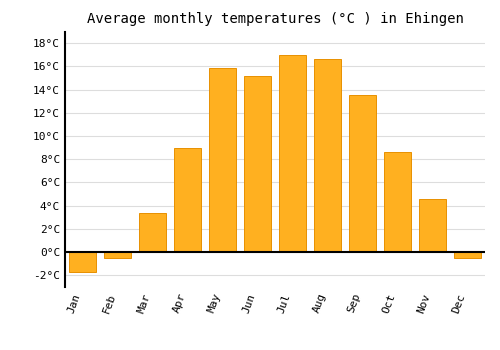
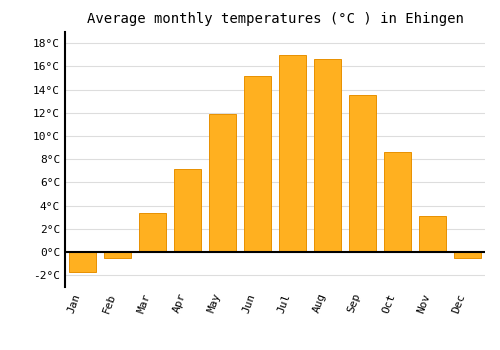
Apr: 9.0°C -> 7.2°C
May: 15.9°C -> 11.9°C
Nov: 4.6°C -> 3.1°C
